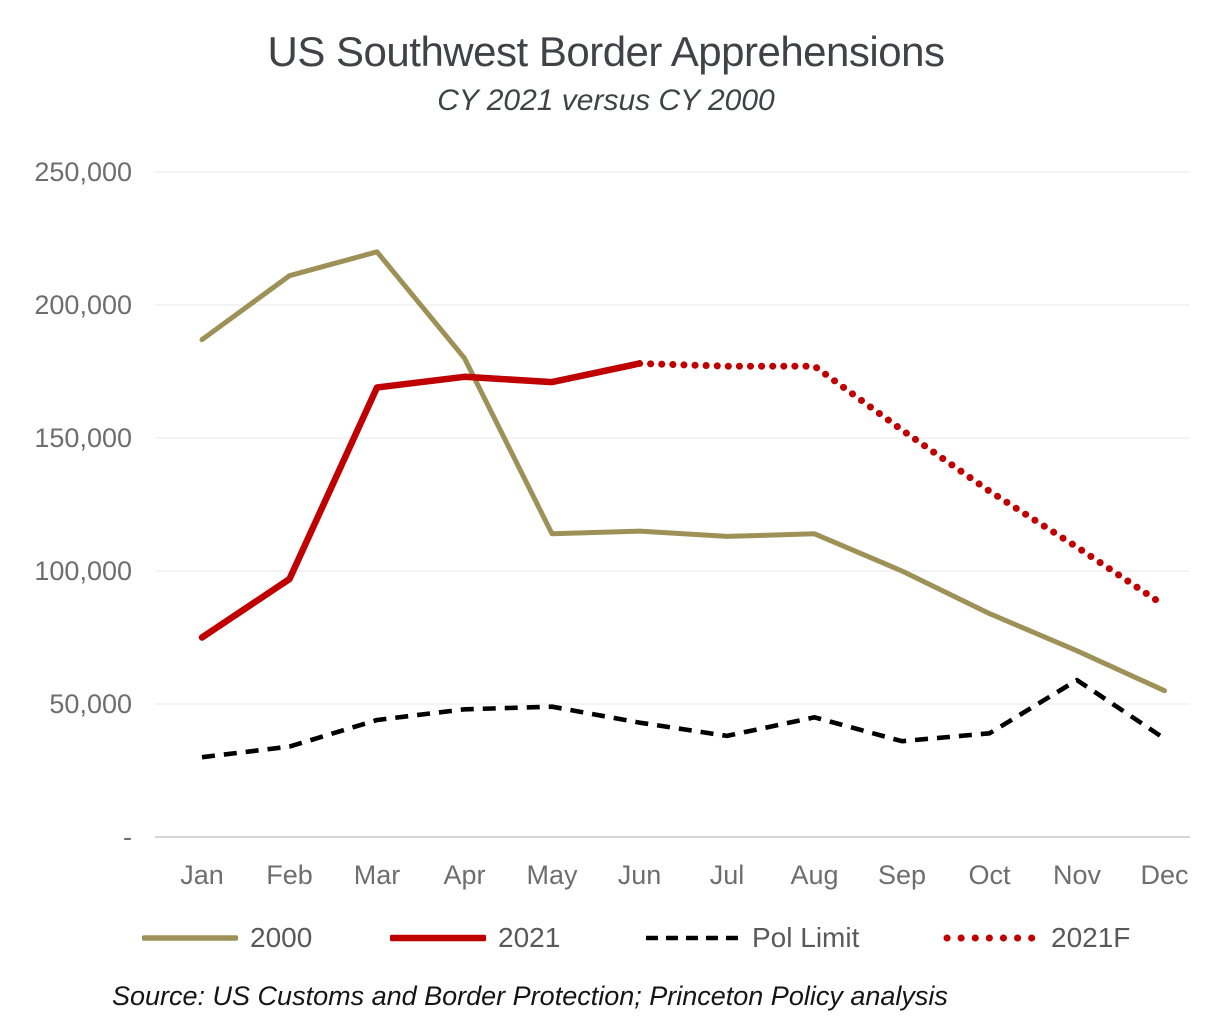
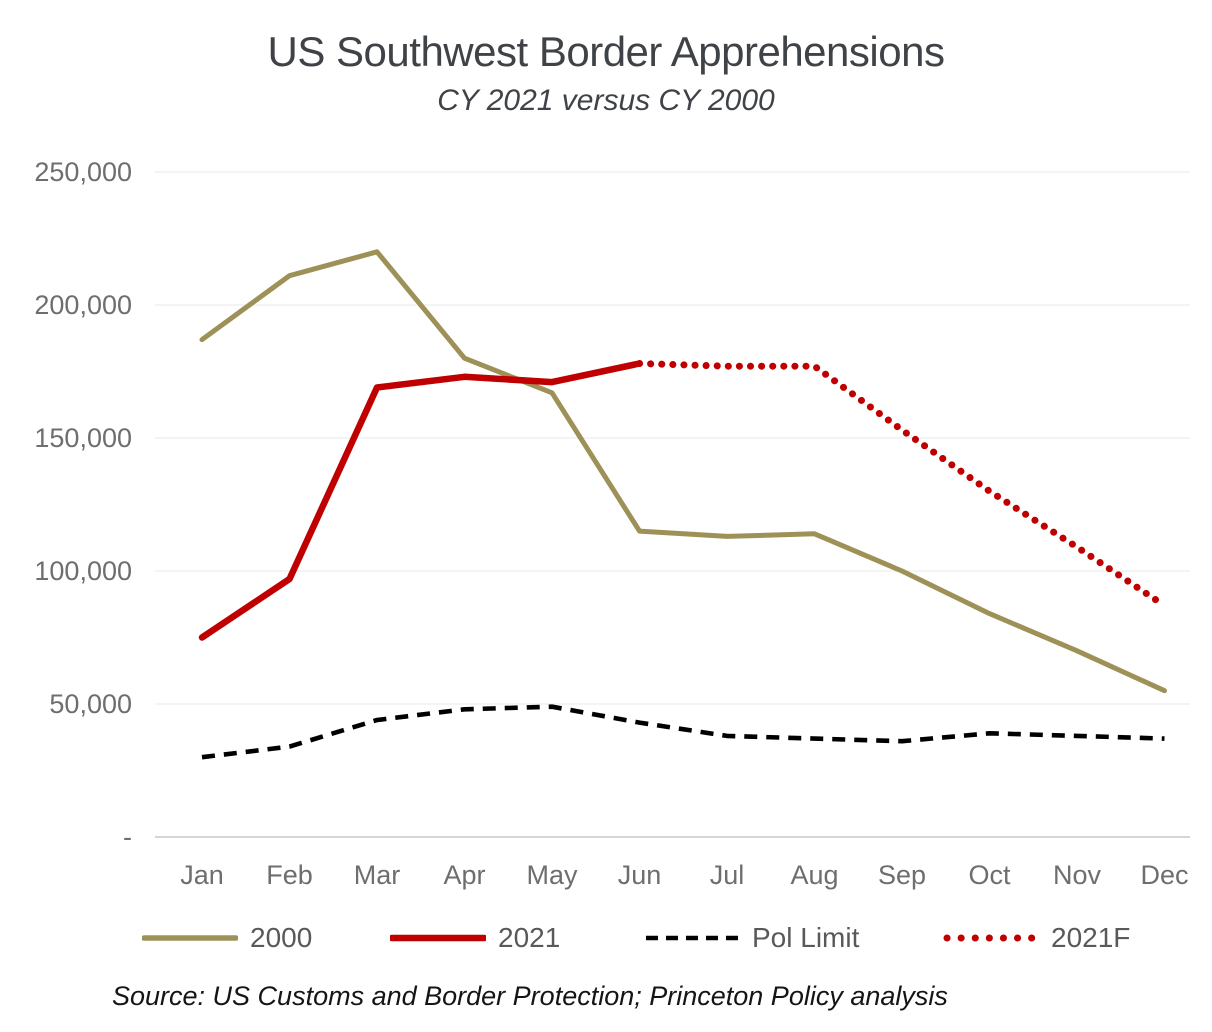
2000/May: 114000 -> 167000
Pol Limit/Aug: 45000 -> 37000
Pol Limit/Nov: 59000 -> 38000
